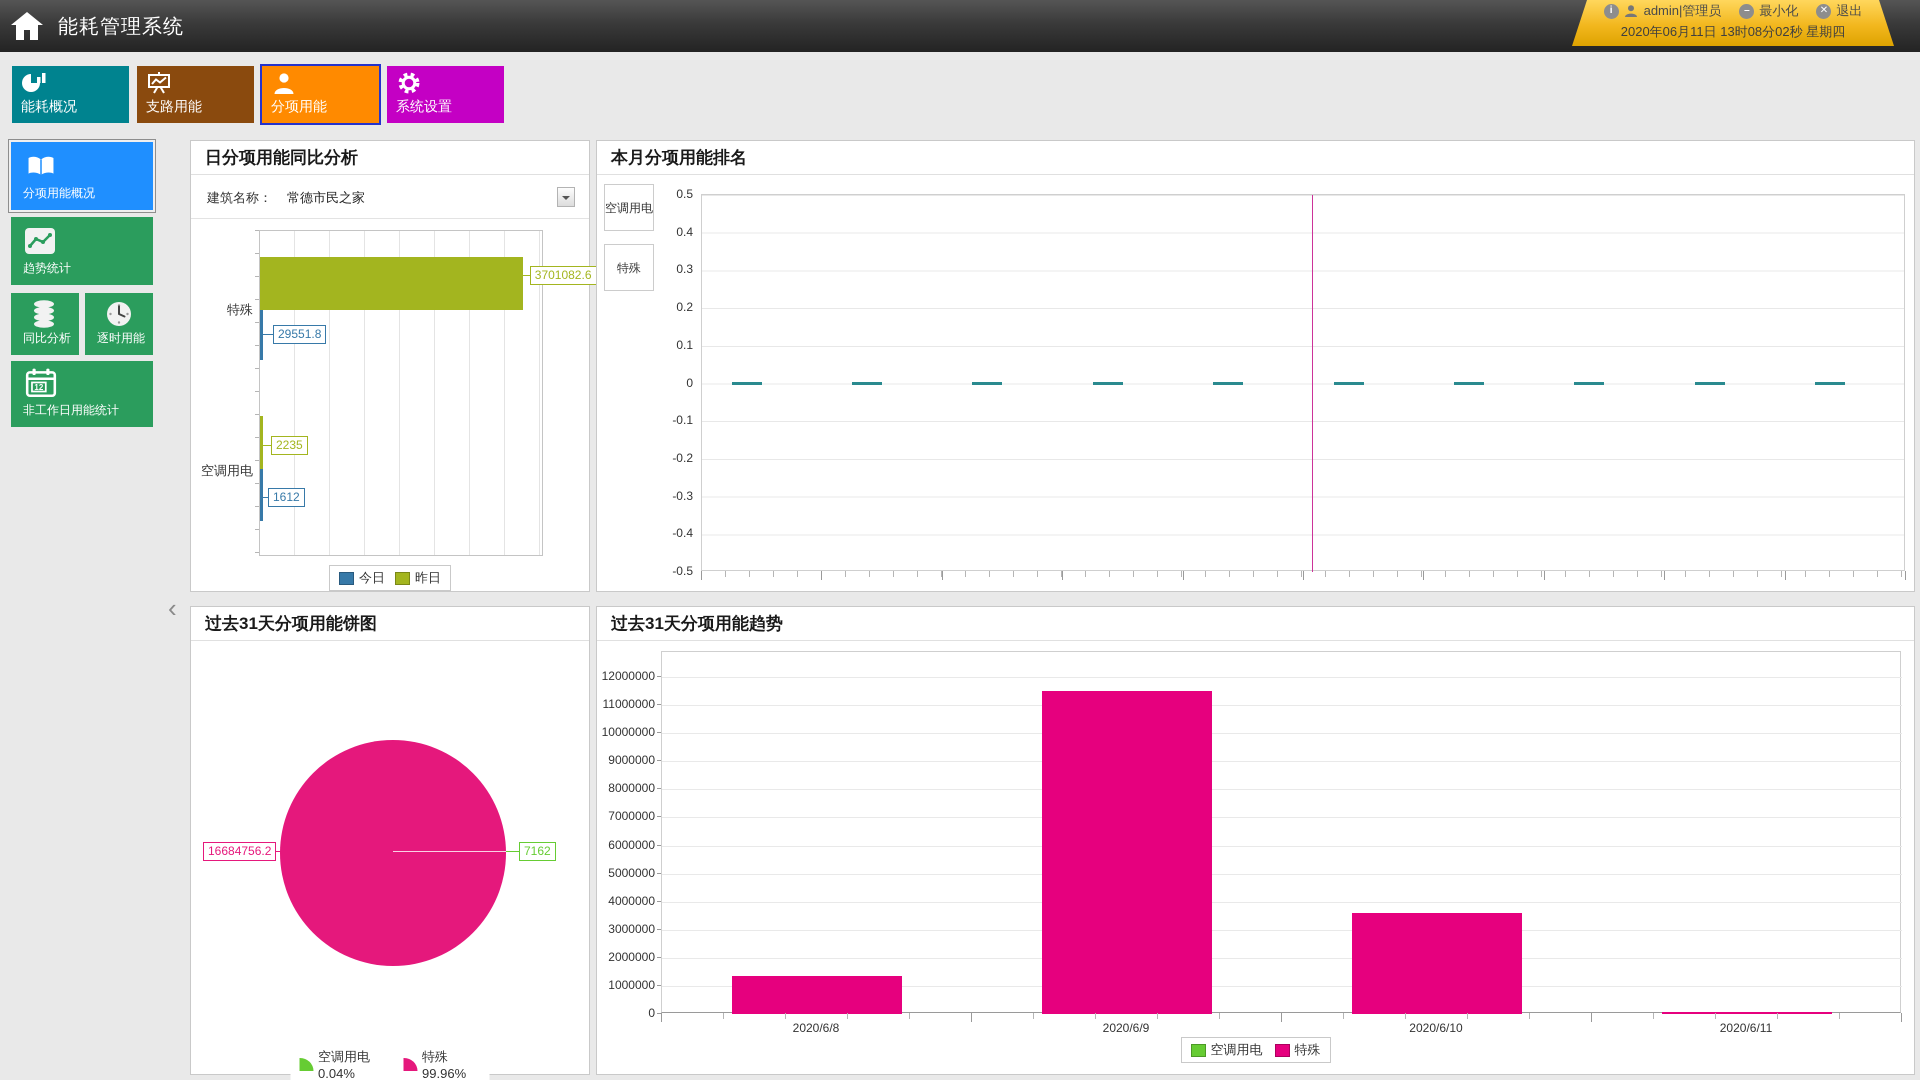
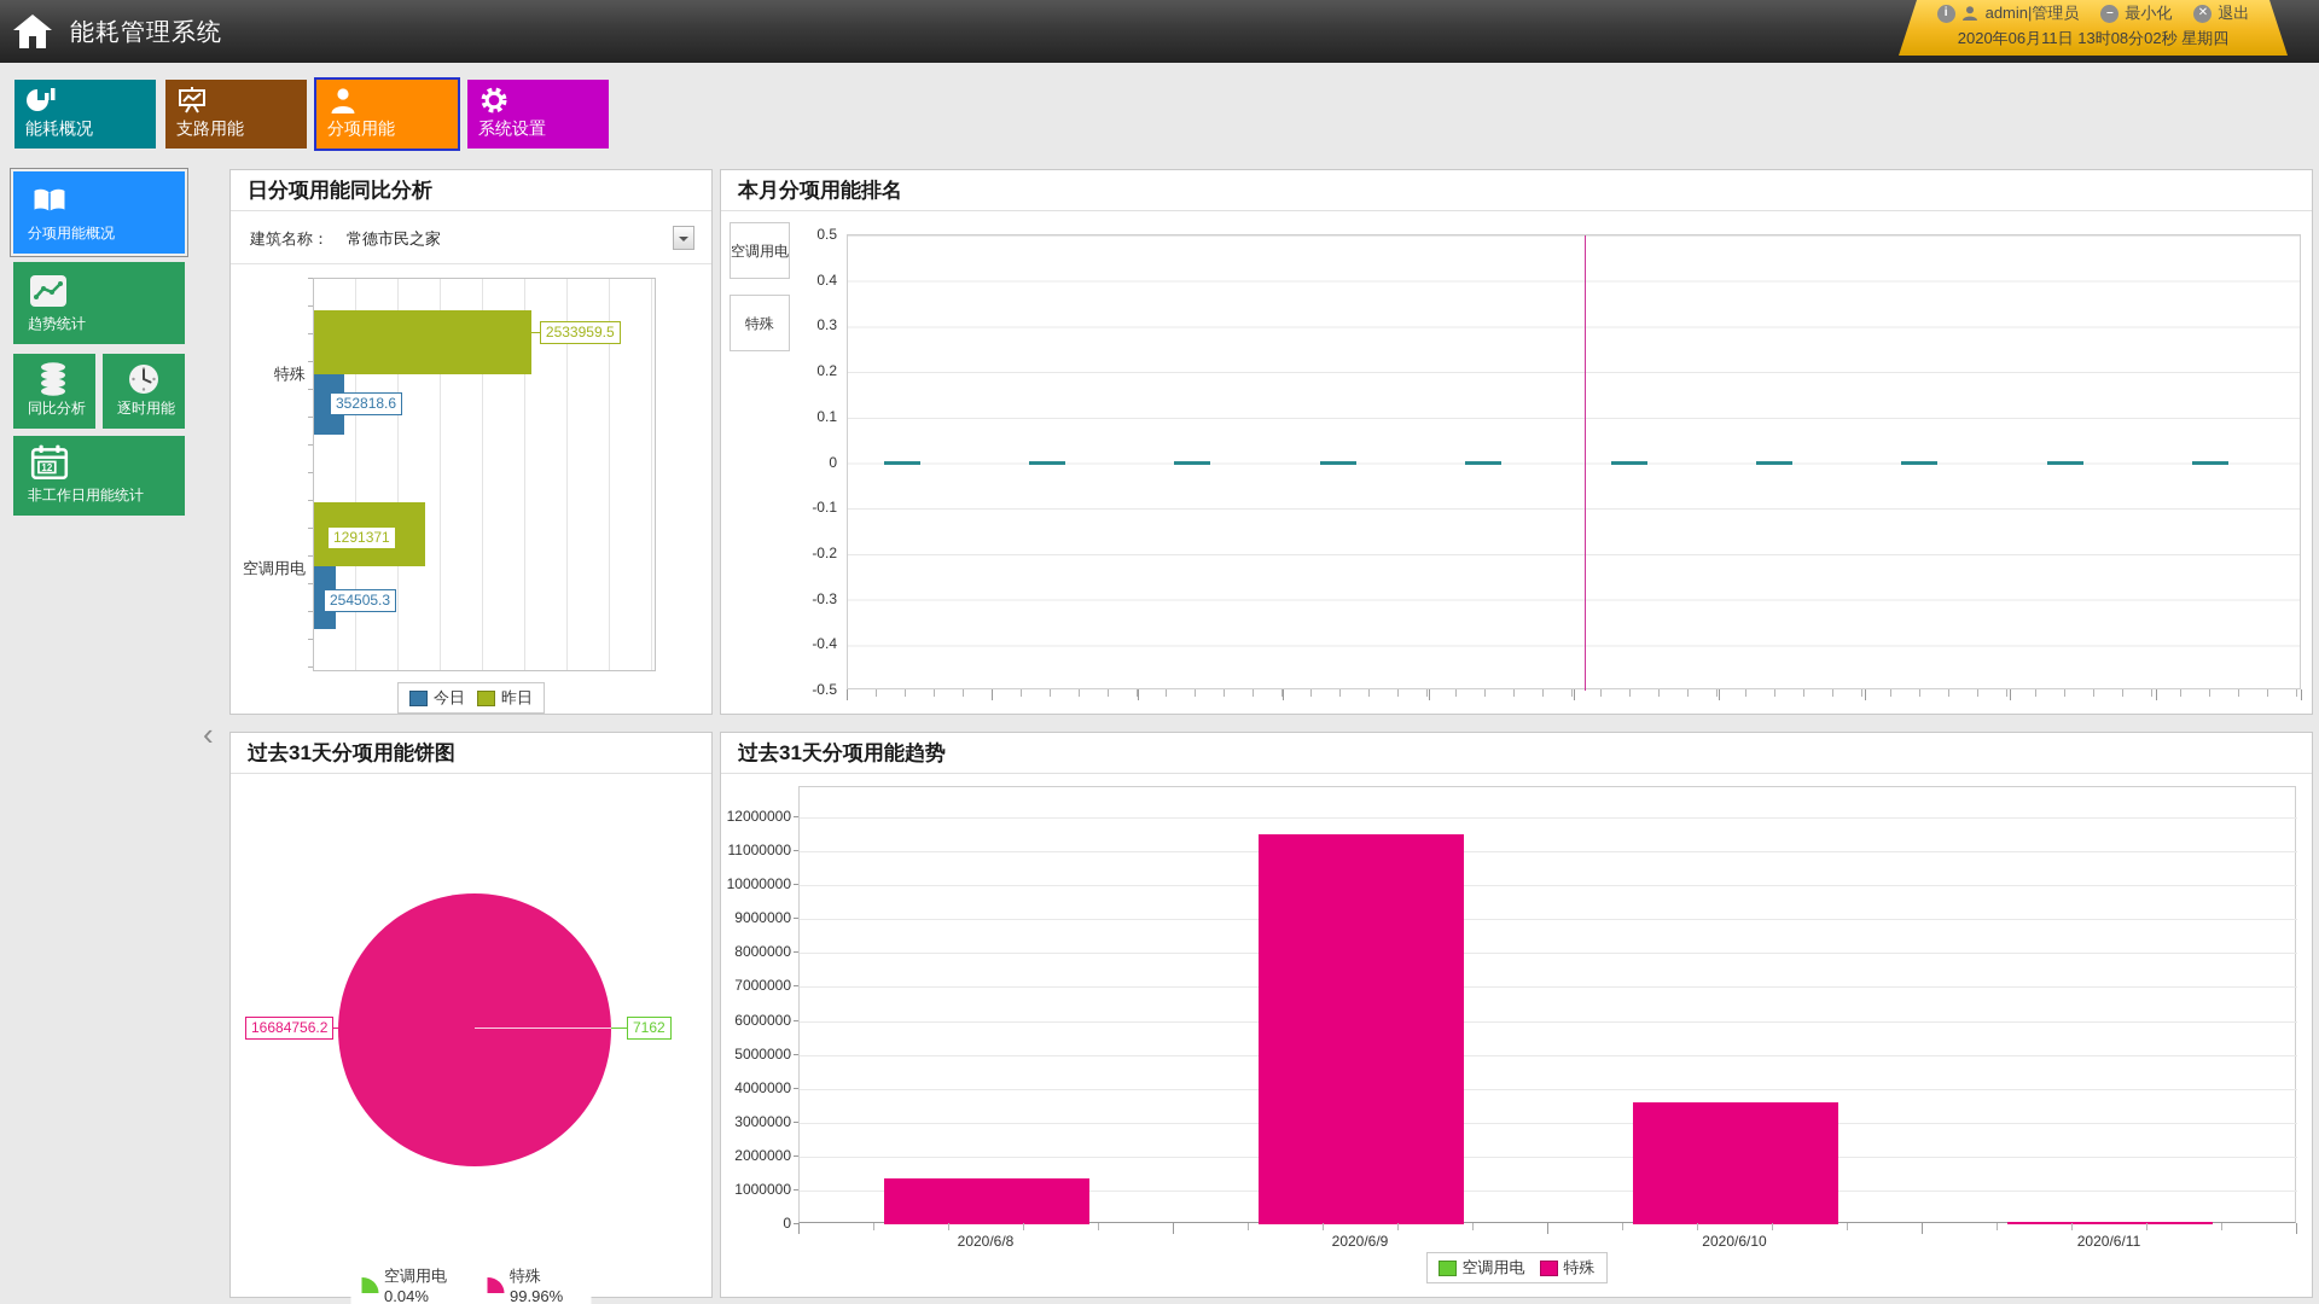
日分项用能同比分析/今日/特殊: 29551.8 -> 352818.6
日分项用能同比分析/昨日/特殊: 3701082.6 -> 2533959.5
日分项用能同比分析/今日/空调用电: 1612 -> 254505.3
日分项用能同比分析/昨日/空调用电: 2235 -> 1291371
